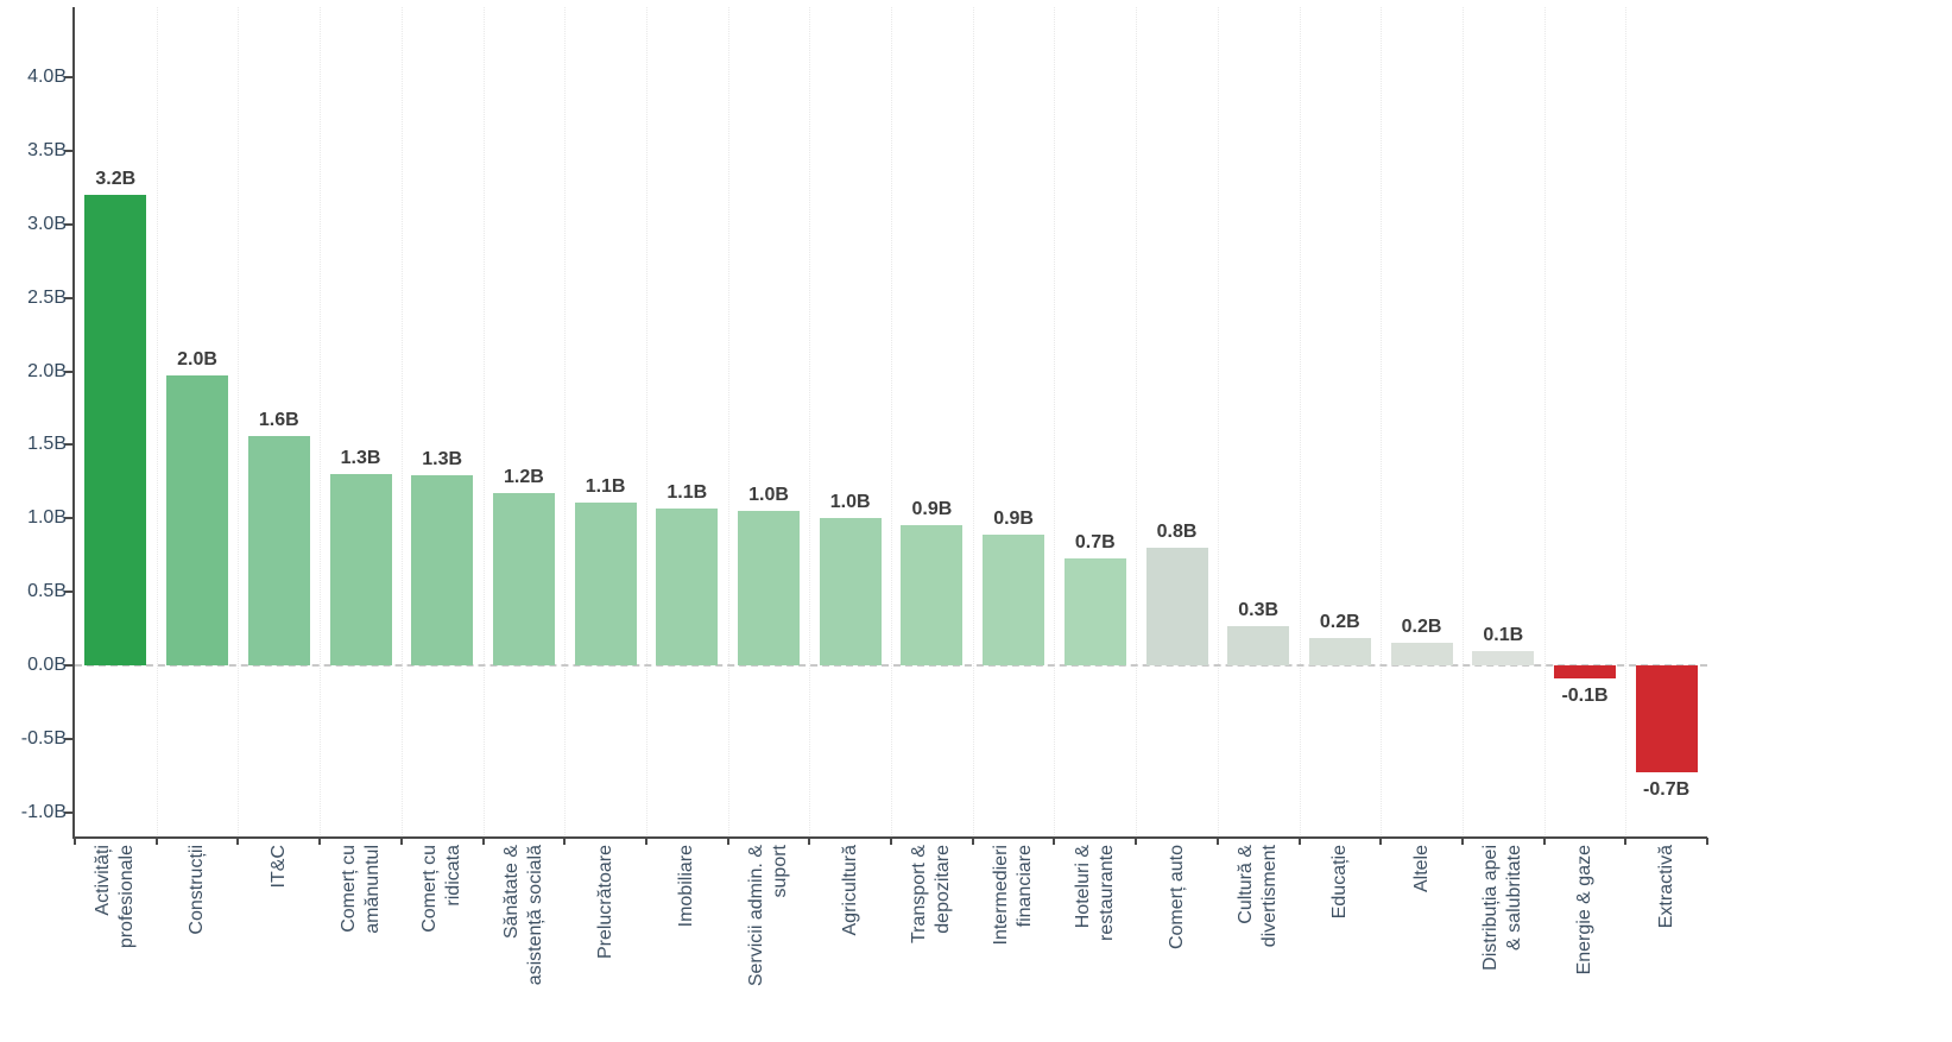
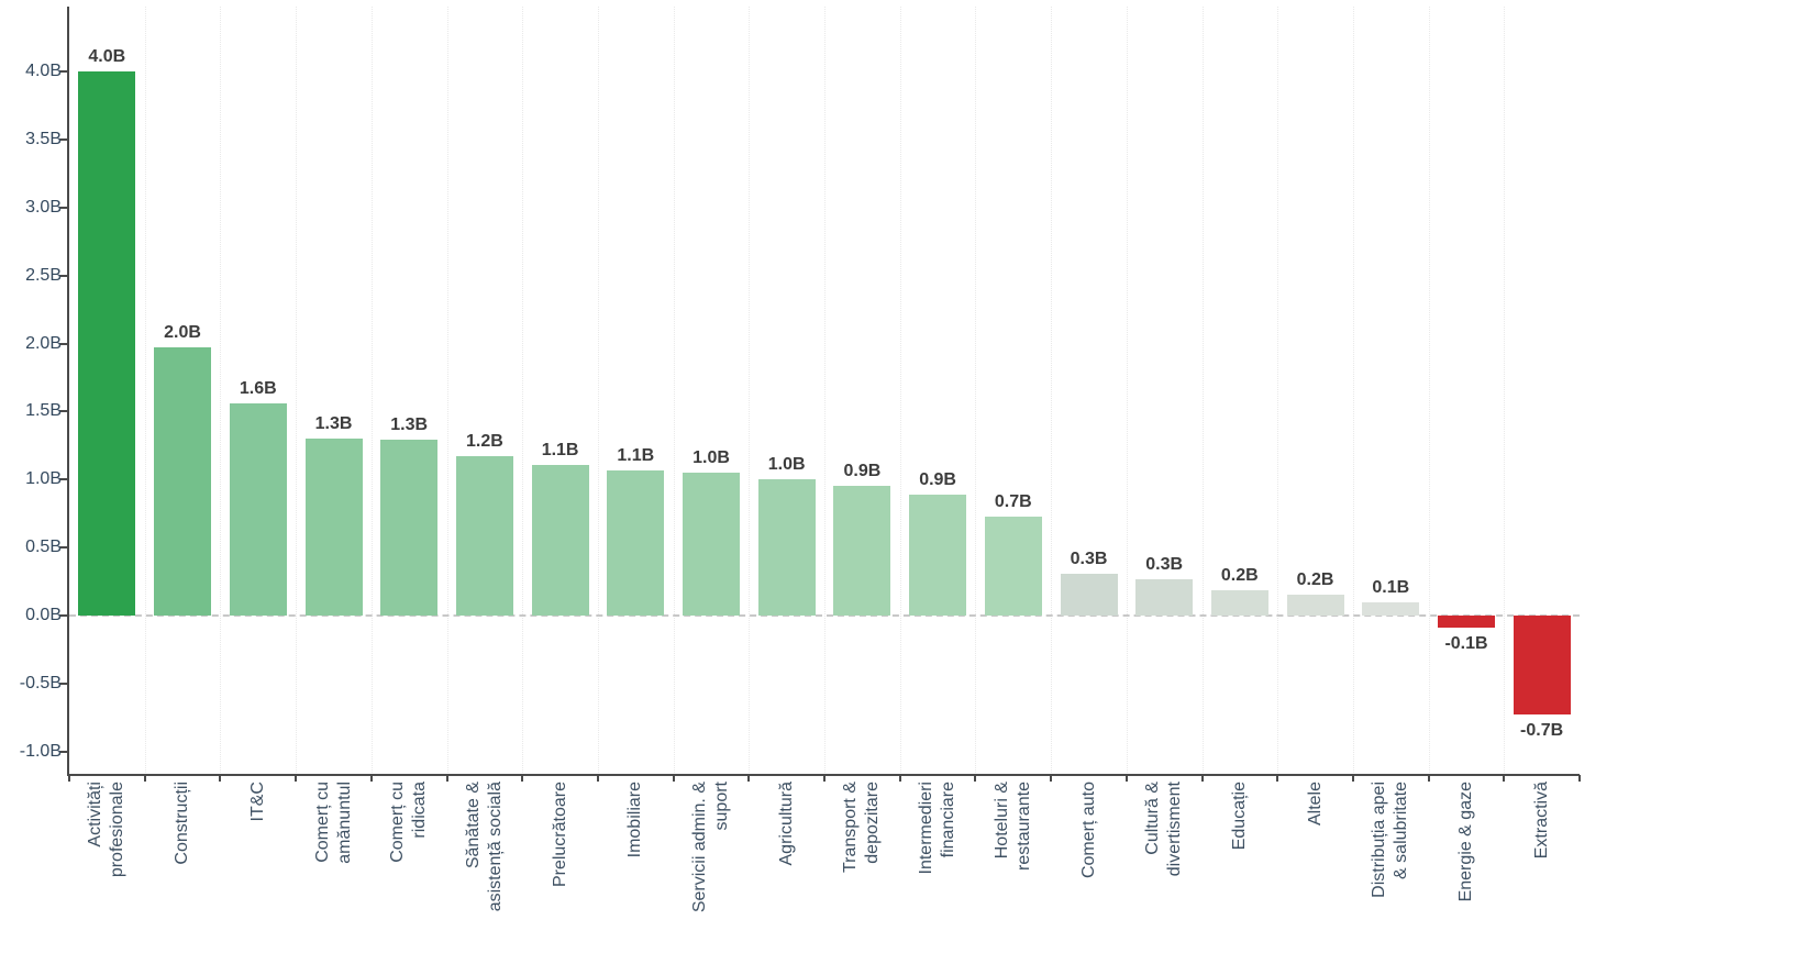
Activități profesionale: 3.2B -> 4.0B
Comerț auto: 0.8B -> 0.3B
